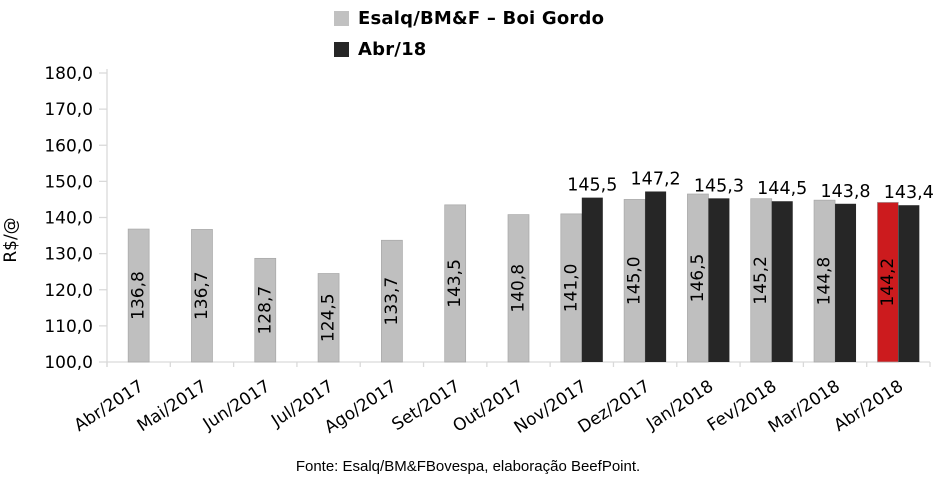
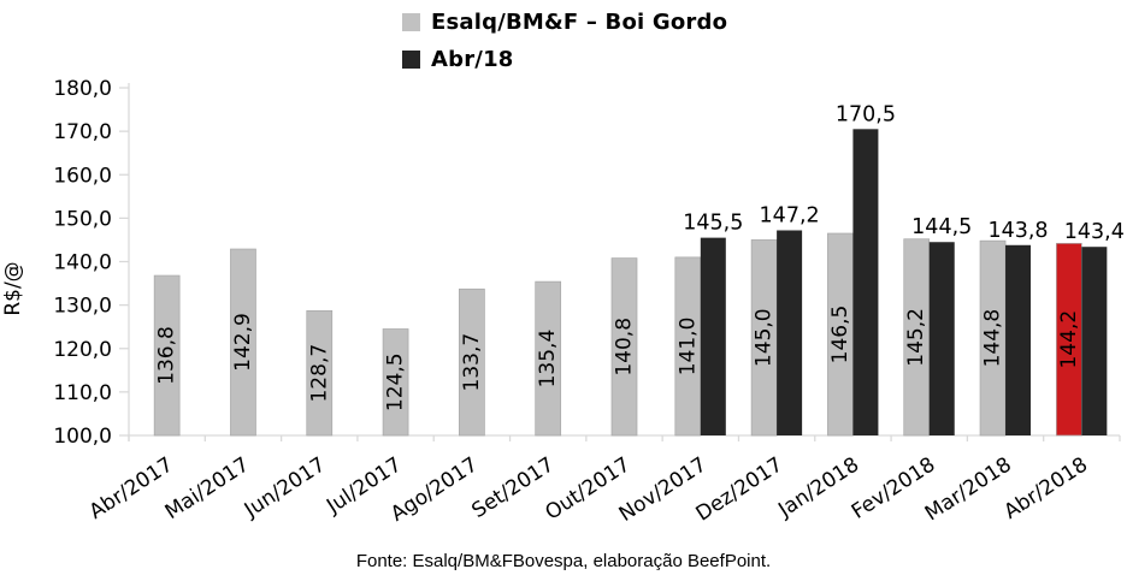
Esalq/BM&F – Boi Gordo/Mai/2017: 136,7 -> 142,9
Esalq/BM&F – Boi Gordo/Set/2017: 143,5 -> 135,4
Abr/18/Jan/2018: 145,3 -> 170,5
